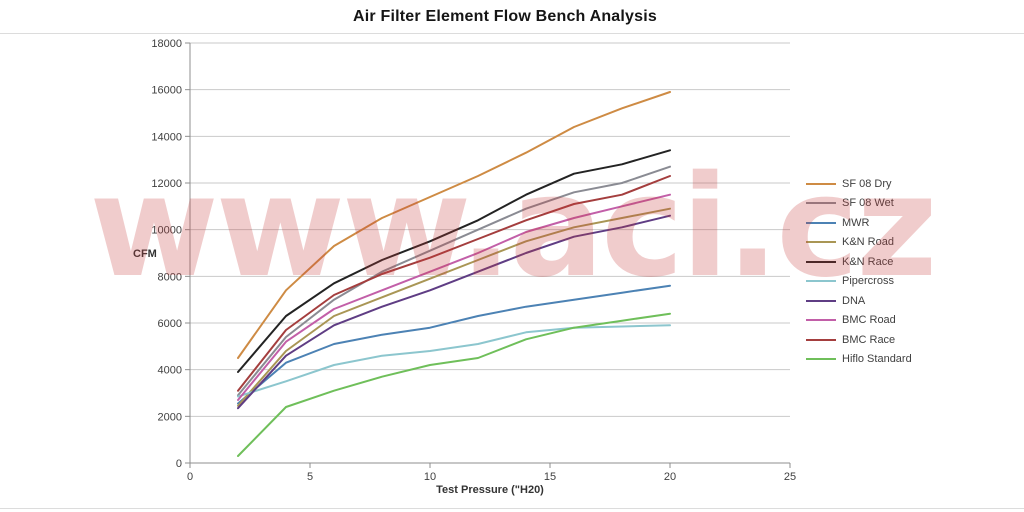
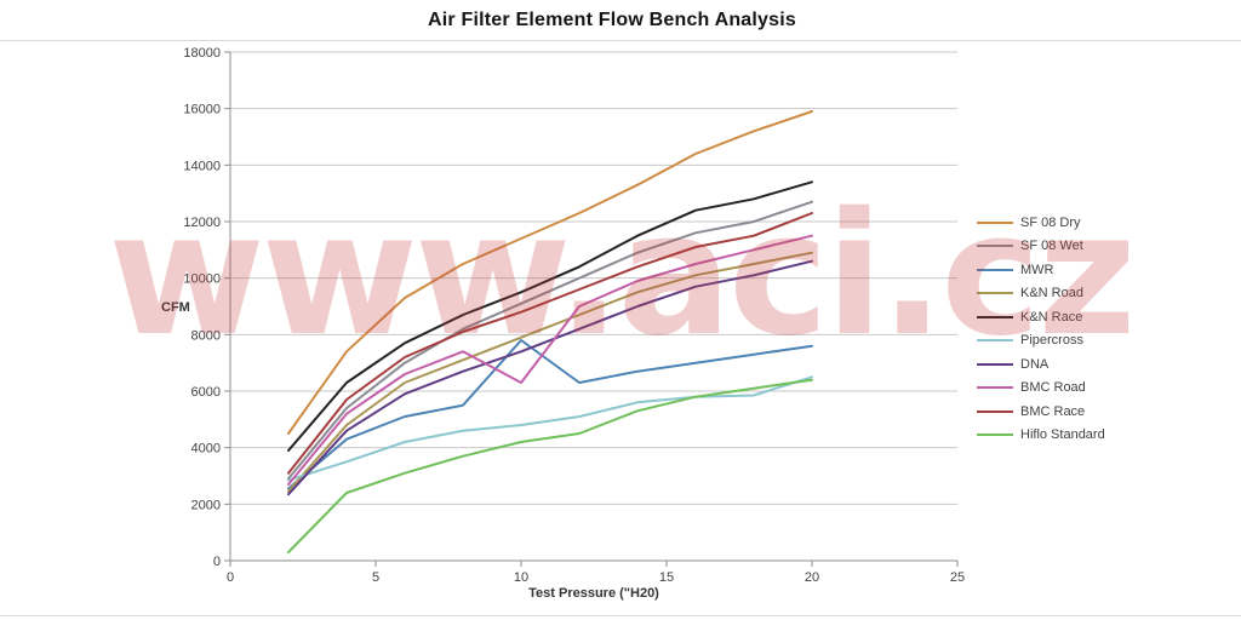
MWR/10: 5800 -> 7800
BMC Road/10: 8200 -> 6300
Pipercross/20: 5900 -> 6500
